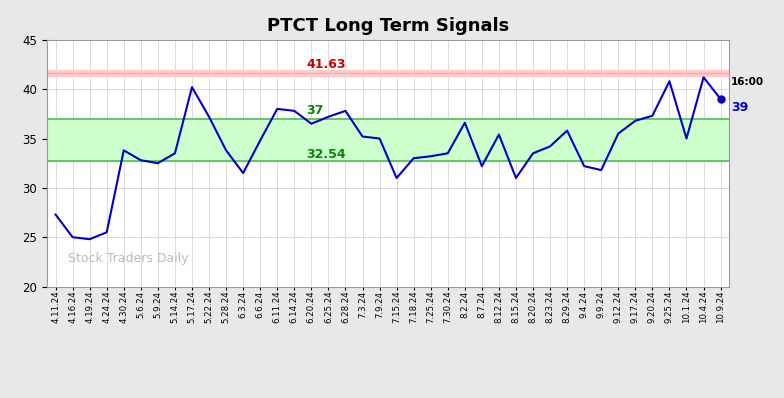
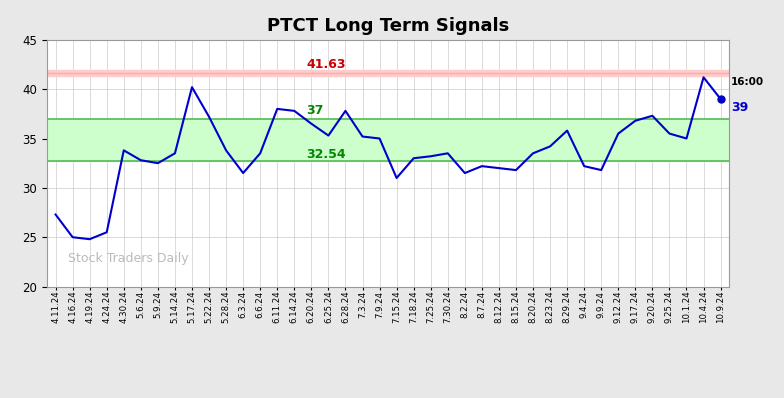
6.6.24: 34.8 -> 33.5
6.25.24: 37.2 -> 35.3
8.2.24: 36.6 -> 31.5
8.12.24: 35.4 -> 32.0
8.15.24: 31.0 -> 31.8
9.25.24: 40.8 -> 35.5
